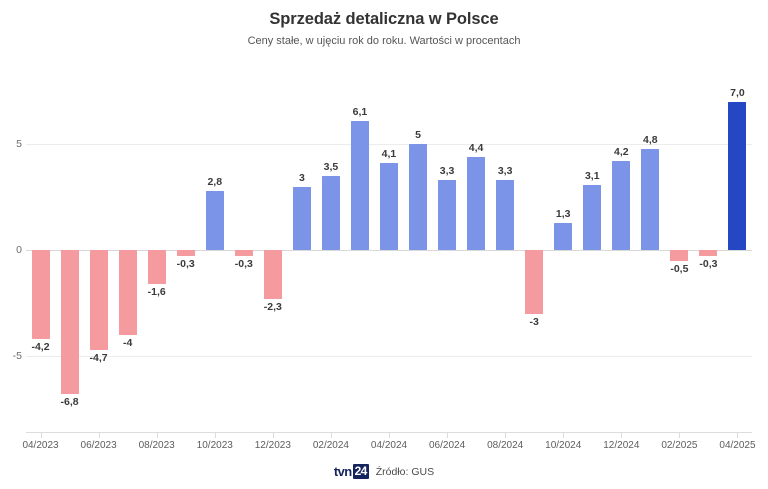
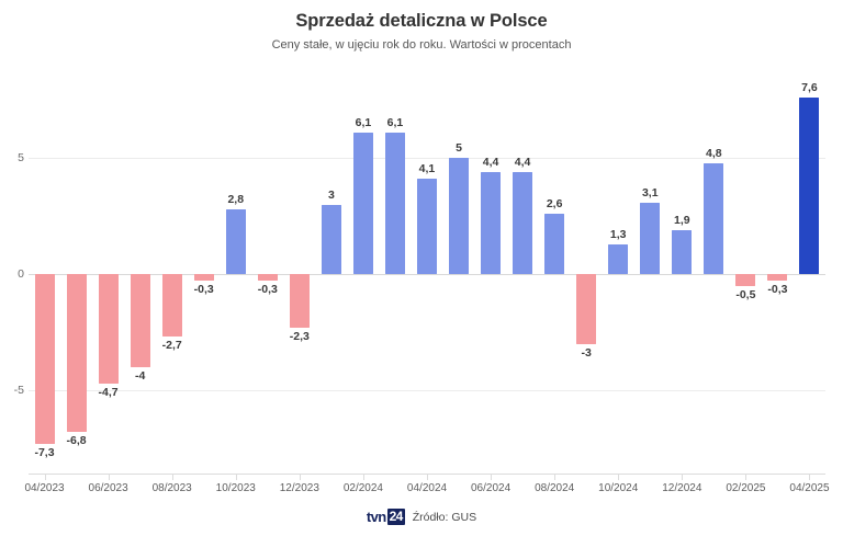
04/2023: -4,2 -> -7,3
08/2023: -1,6 -> -2,7
02/2024: 3,5 -> 6,1
06/2024: 3,3 -> 4,4
08/2024: 3,3 -> 2,6
12/2024: 4,2 -> 1,9
04/2025: 7,0 -> 7,6
